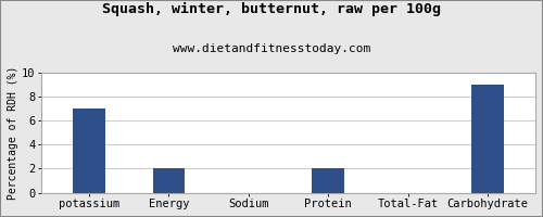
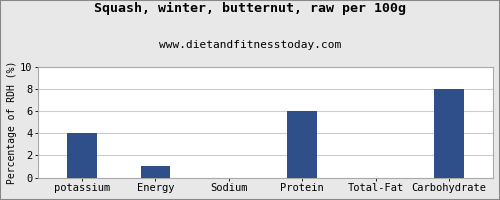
potassium: 7 -> 4
Energy: 2 -> 1
Protein: 2 -> 6
Carbohydrate: 9 -> 8
